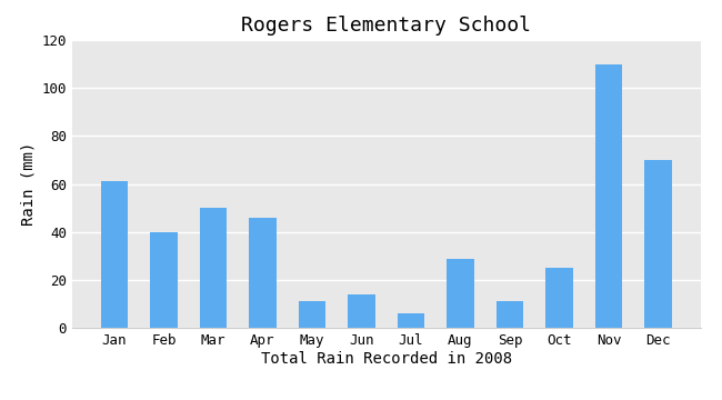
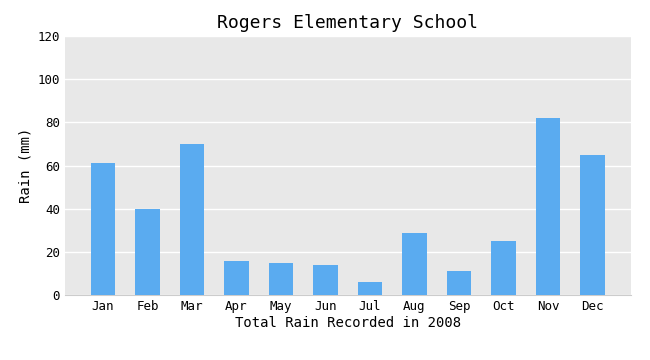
Mar: 50 -> 70
Apr: 46 -> 16
May: 11 -> 15
Nov: 110 -> 82
Dec: 70 -> 65
